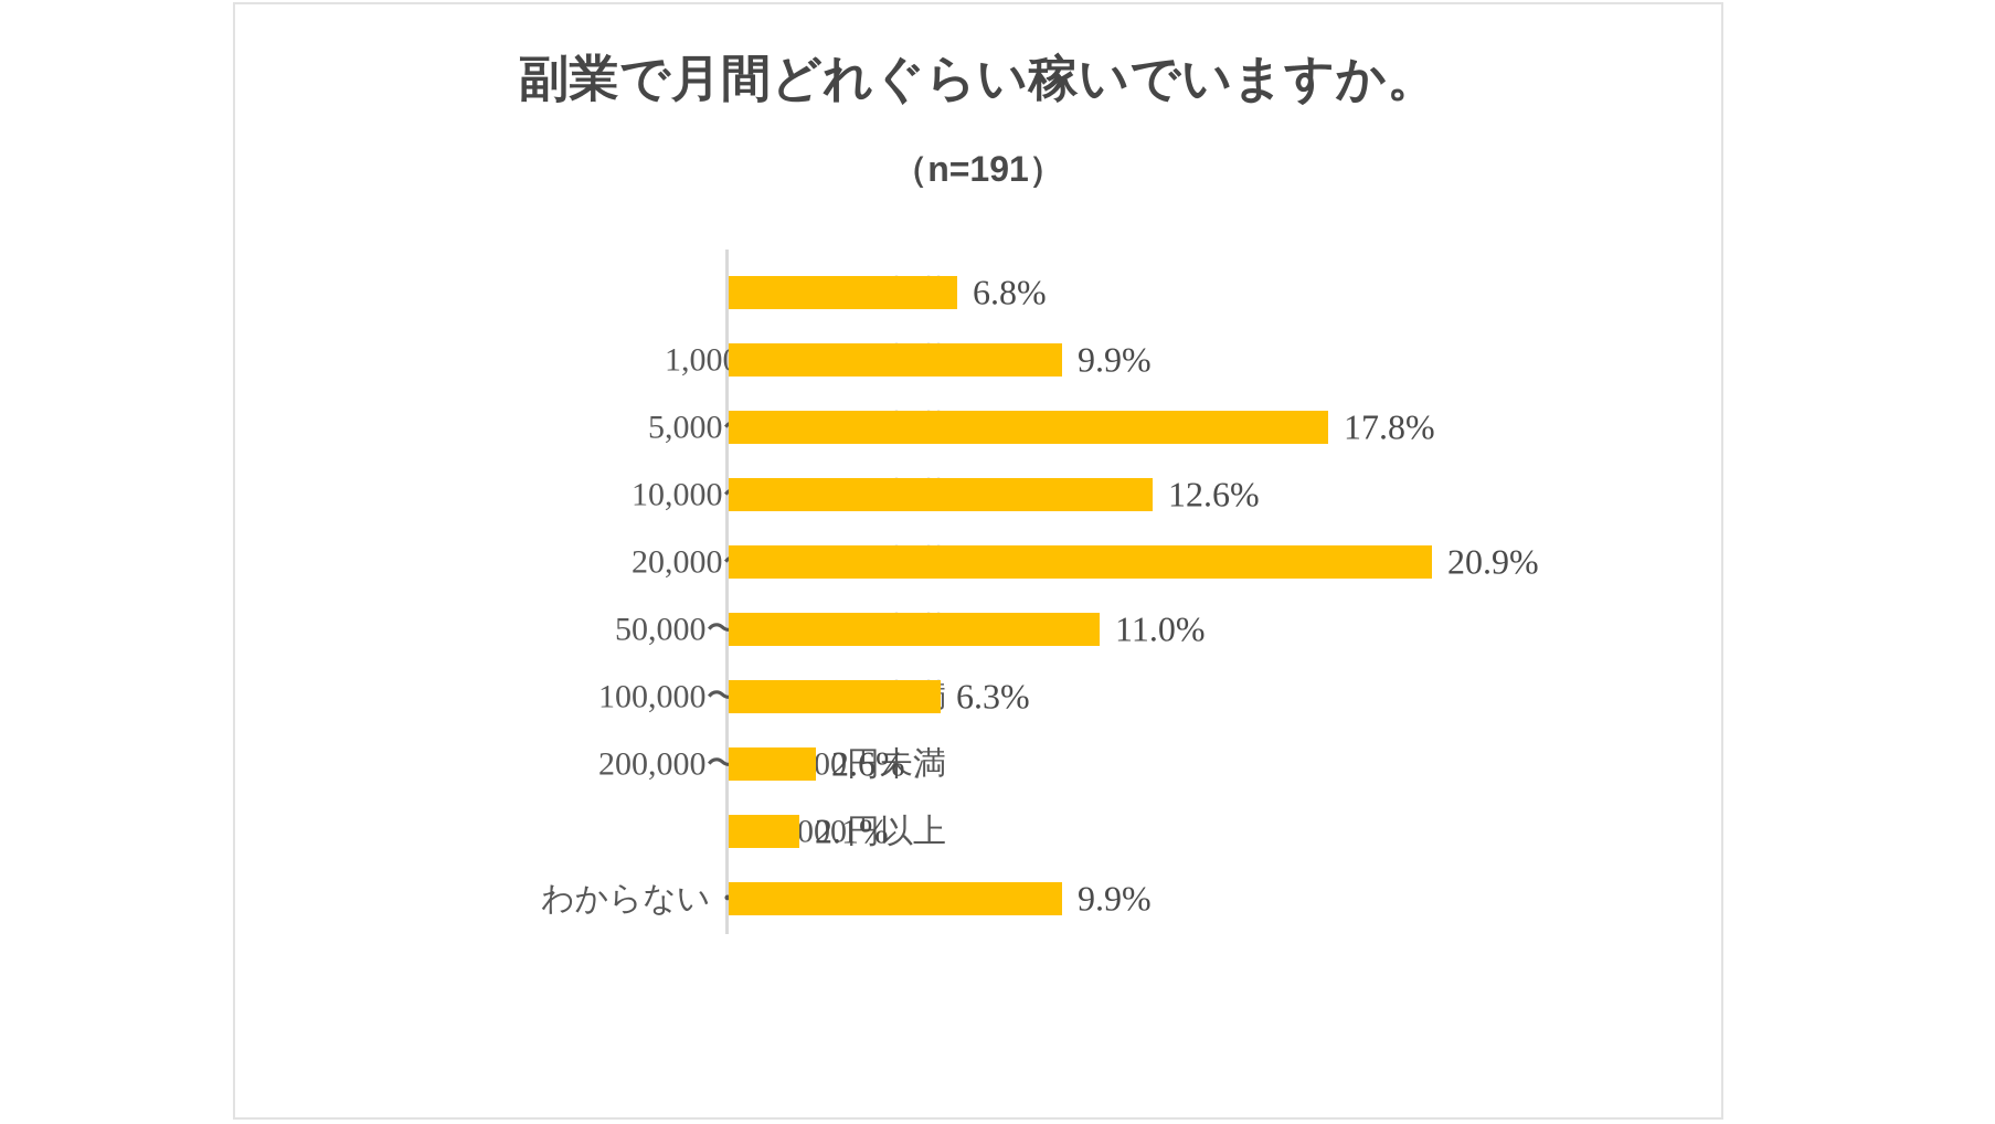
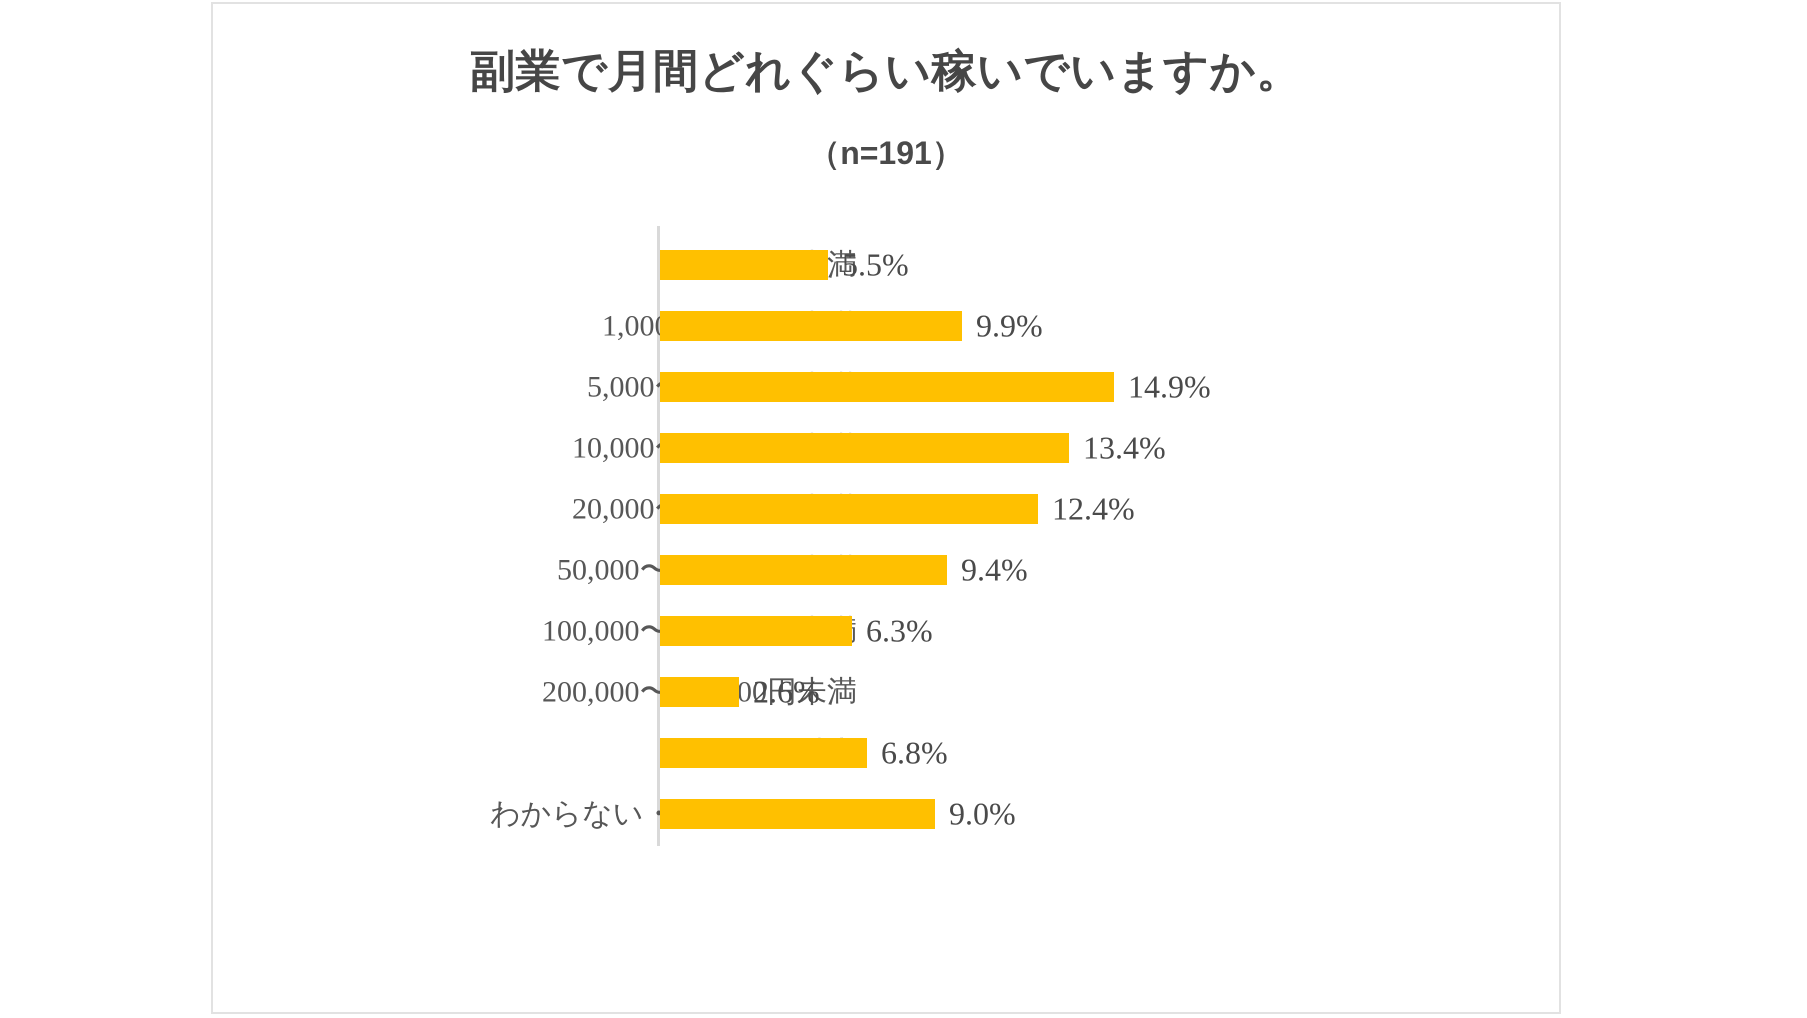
1,000円未満: 6.8% -> 5.5%
5,000〜10,000円未満: 17.8% -> 14.9%
10,000〜20,000円未満: 12.6% -> 13.4%
20,000〜50,000円未満: 20.9% -> 12.4%
50,000〜100,000円未満: 11.0% -> 9.4%
500,000円以上: 2.1% -> 6.8%
わからない・答えたくない: 9.9% -> 9.0%
